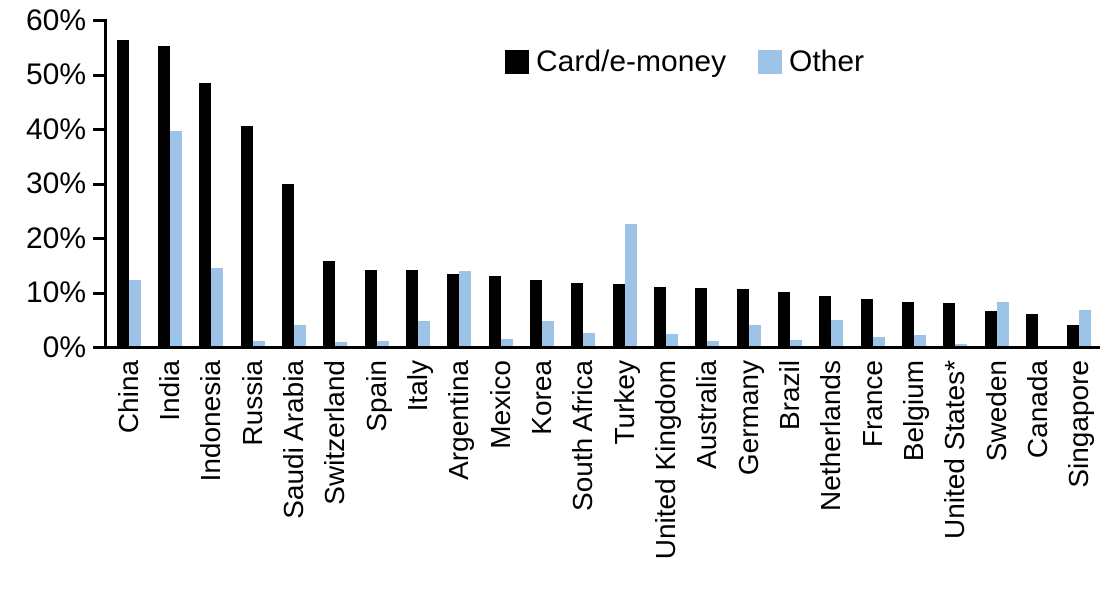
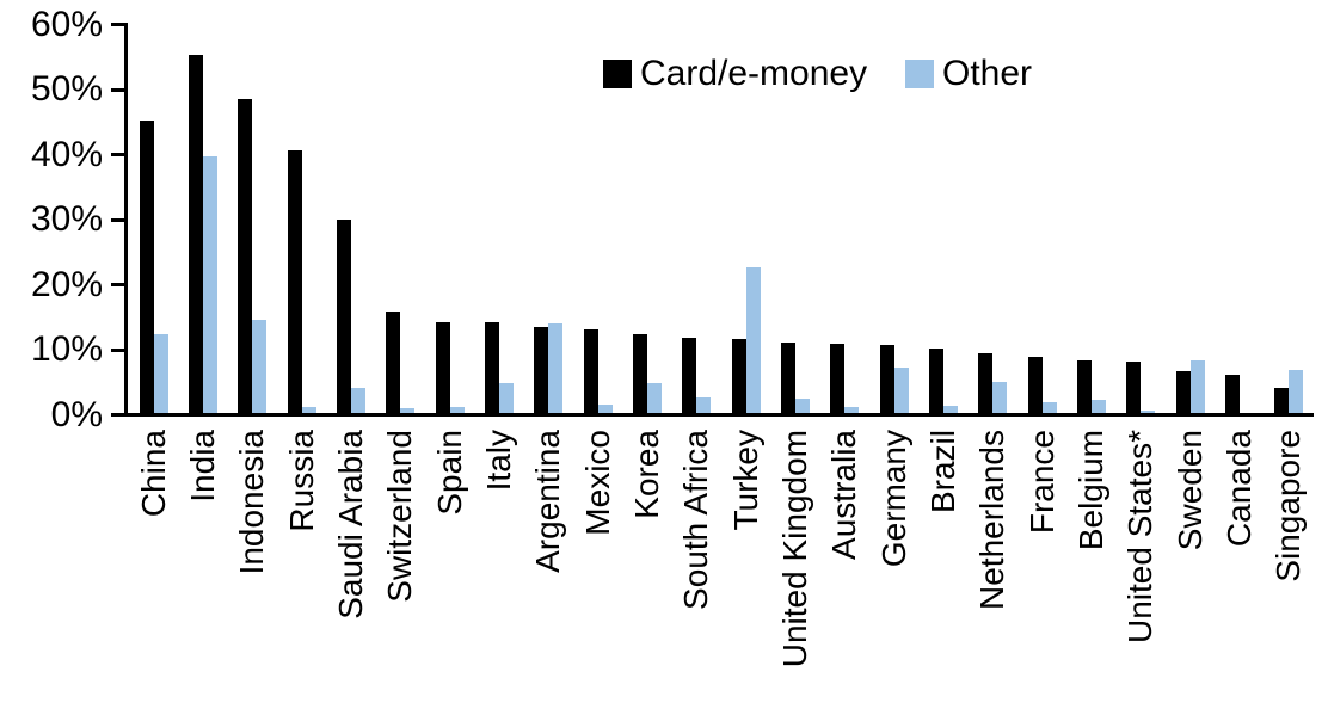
Card/e-money/China: 56% -> 45%
Other/Germany: 4% -> 7%
